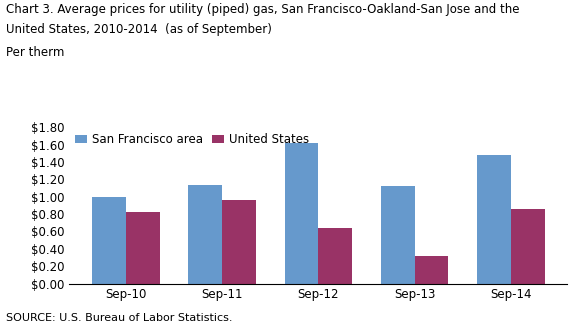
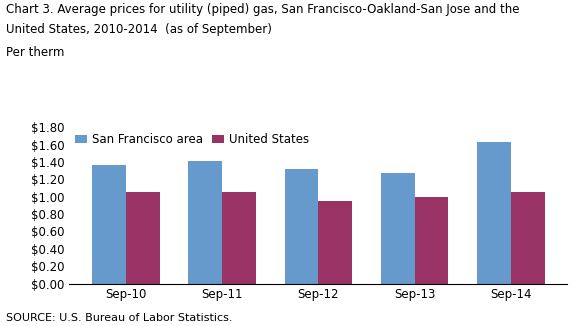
San Francisco area/Sep-10: $1.00 -> $1.36
United States/Sep-10: $0.82 -> $1.05
San Francisco area/Sep-11: $1.14 -> $1.41
United States/Sep-11: $0.96 -> $1.05
San Francisco area/Sep-12: $1.62 -> $1.32
United States/Sep-12: $0.64 -> $0.95
San Francisco area/Sep-13: $1.12 -> $1.27
United States/Sep-13: $0.32 -> $1.00
San Francisco area/Sep-14: $1.48 -> $1.63
United States/Sep-14: $0.86 -> $1.05
